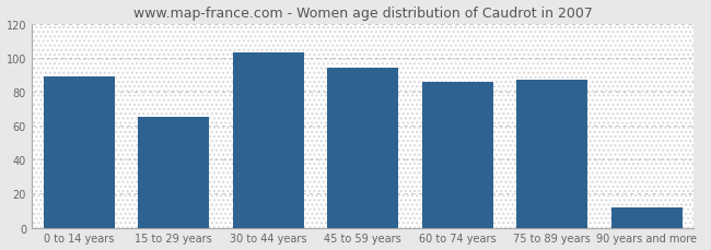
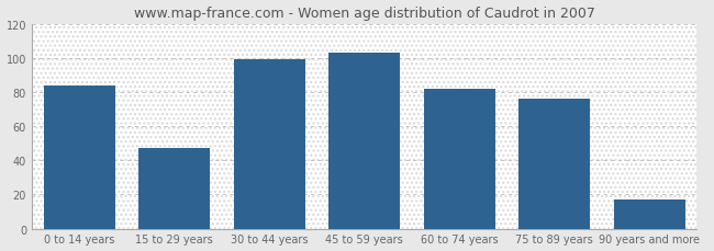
0 to 14 years: 89 -> 84
15 to 29 years: 65 -> 47
30 to 44 years: 103 -> 99
45 to 59 years: 94 -> 103
60 to 74 years: 86 -> 82
75 to 89 years: 87 -> 76
90 years and more: 12 -> 17
